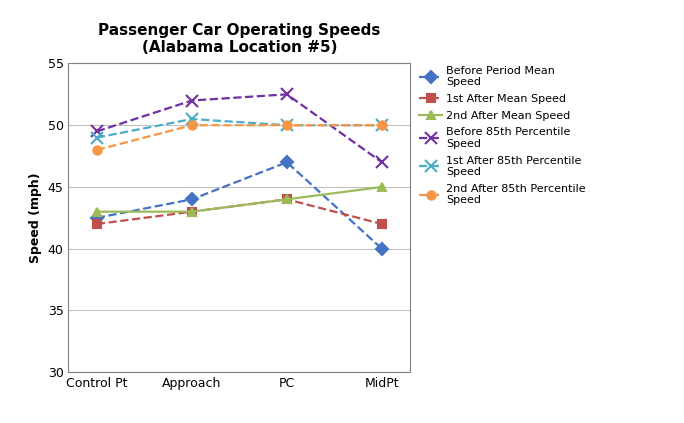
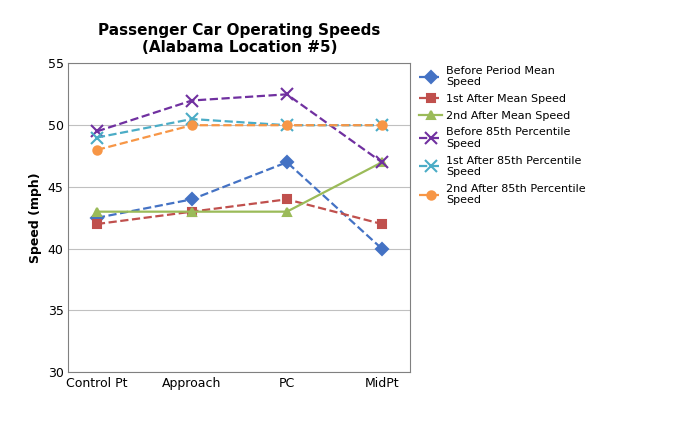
2nd After Mean Speed/PC: 44 -> 43
2nd After Mean Speed/MidPt: 45 -> 47
